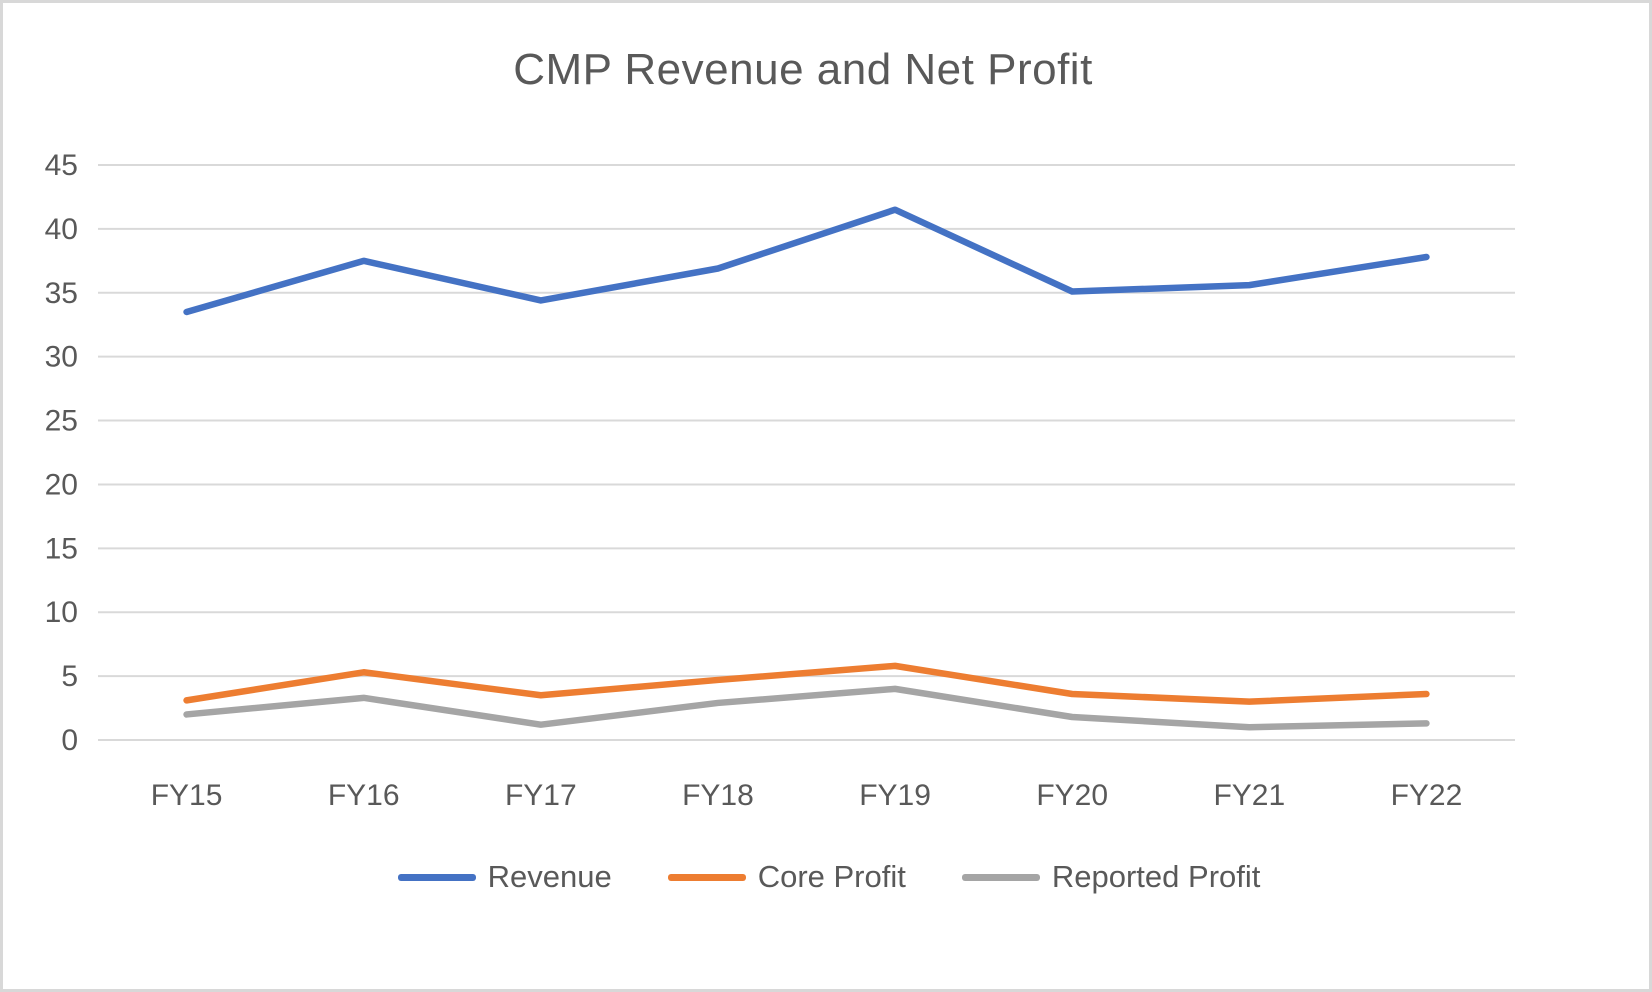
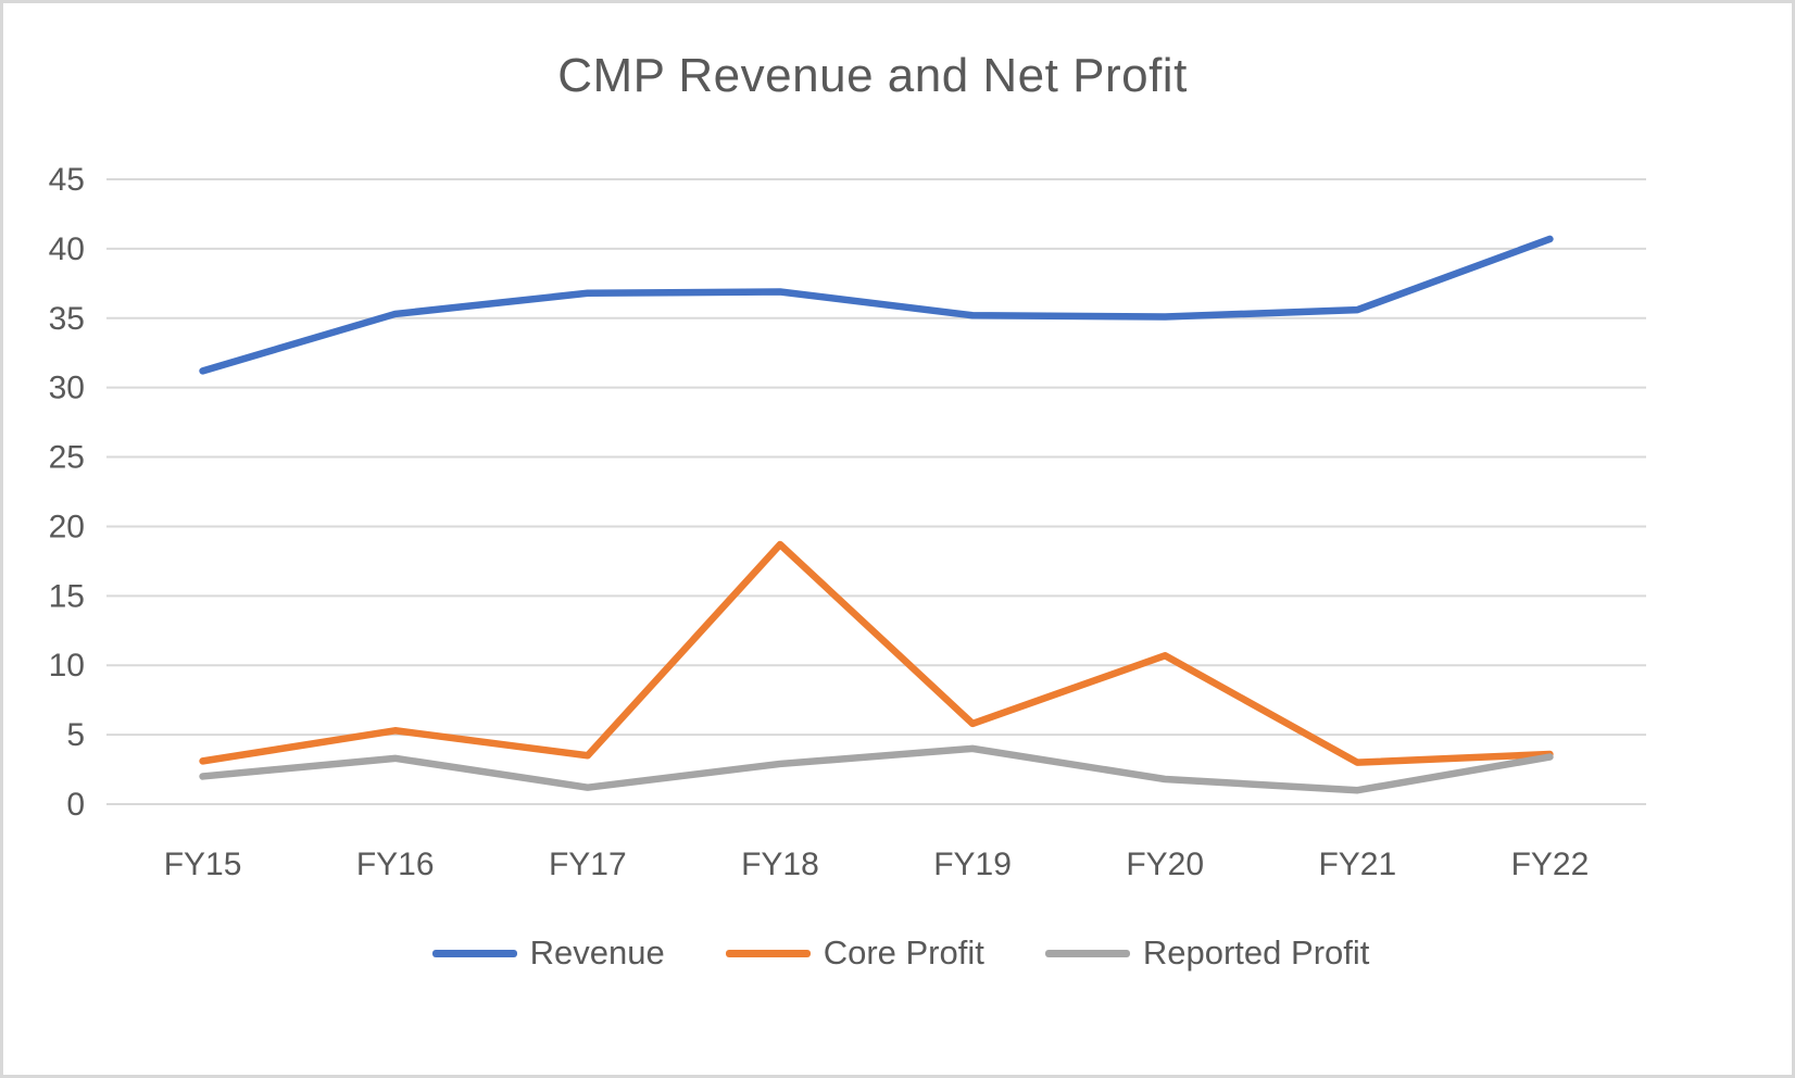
Revenue/FY15: 33.5 -> 31.2
Revenue/FY16: 37.5 -> 35.3
Revenue/FY17: 34.4 -> 36.8
Core Profit/FY18: 4.7 -> 18.7
Revenue/FY19: 41.5 -> 35.2
Core Profit/FY20: 3.6 -> 10.7
Revenue/FY22: 37.8 -> 40.7
Reported Profit/FY22: 1.3 -> 3.4
